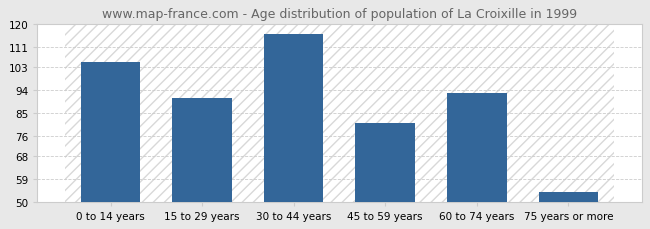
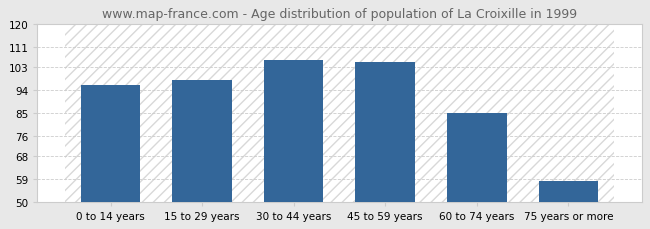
0 to 14 years: 105 -> 96
15 to 29 years: 91 -> 98
30 to 44 years: 116 -> 106
45 to 59 years: 81 -> 105
60 to 74 years: 93 -> 85
75 years or more: 54 -> 58
